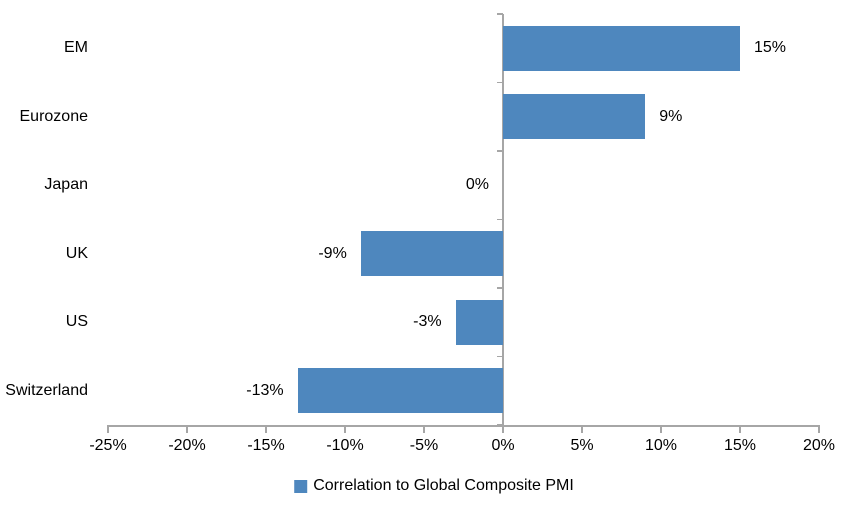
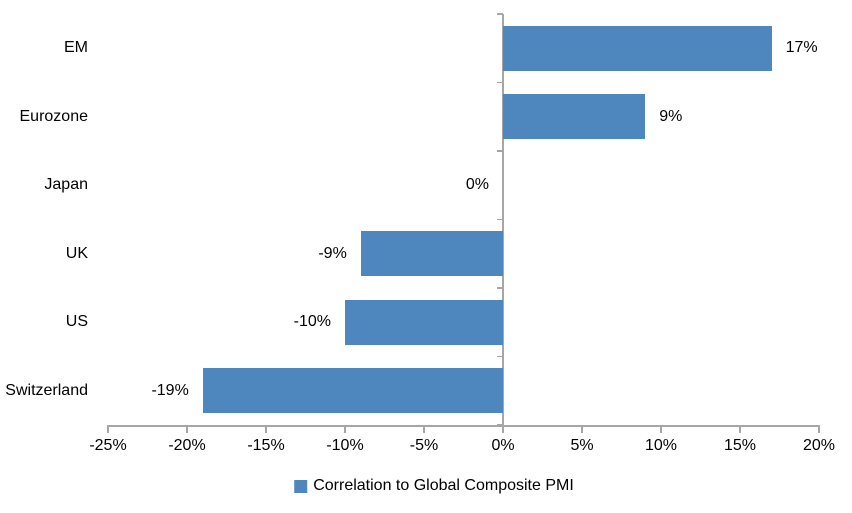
EM: 15% -> 17%
US: -3% -> -10%
Switzerland: -13% -> -19%
